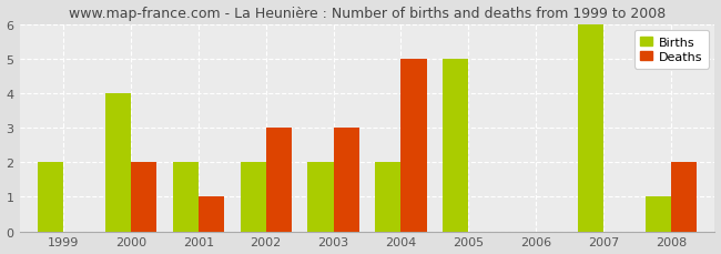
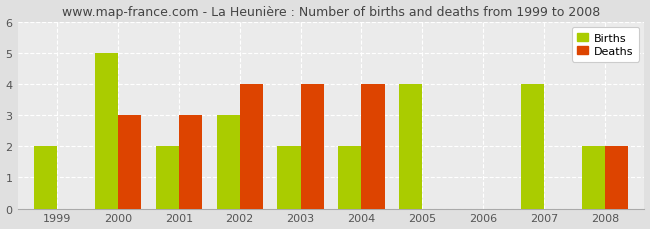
Births/2000: 4 -> 5
Deaths/2000: 2 -> 3
Deaths/2001: 1 -> 3
Births/2002: 2 -> 3
Deaths/2002: 3 -> 4
Deaths/2003: 3 -> 4
Deaths/2004: 5 -> 4
Births/2005: 5 -> 4
Births/2007: 6 -> 4
Births/2008: 1 -> 2
